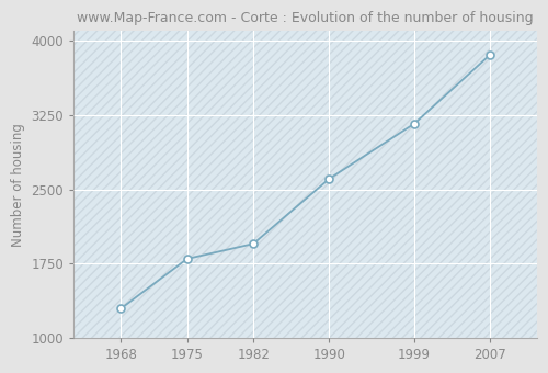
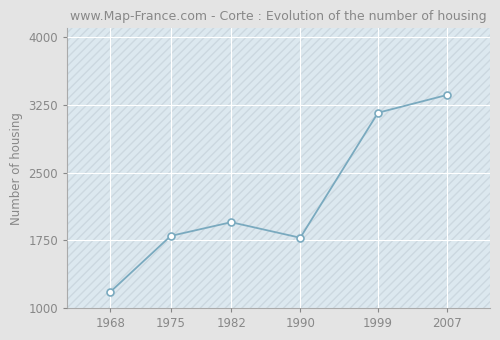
1968: 1300 -> 1180
1990: 2610 -> 1780
2007: 3860 -> 3360
